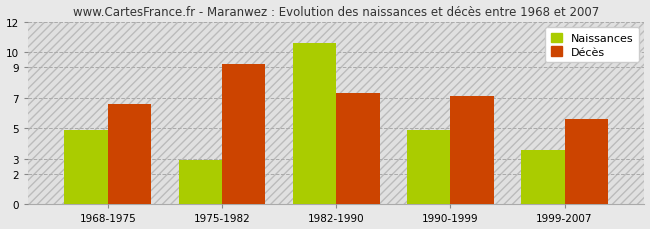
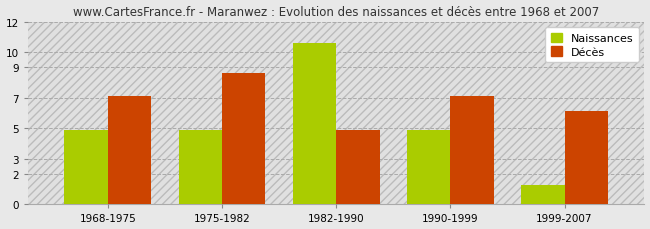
Décès/1968-1975: 6.6 -> 7.1
Naissances/1975-1982: 2.9 -> 4.9
Décès/1975-1982: 9.2 -> 8.6
Décès/1982-1990: 7.3 -> 4.9
Naissances/1999-2007: 3.6 -> 1.3
Décès/1999-2007: 5.6 -> 6.1
